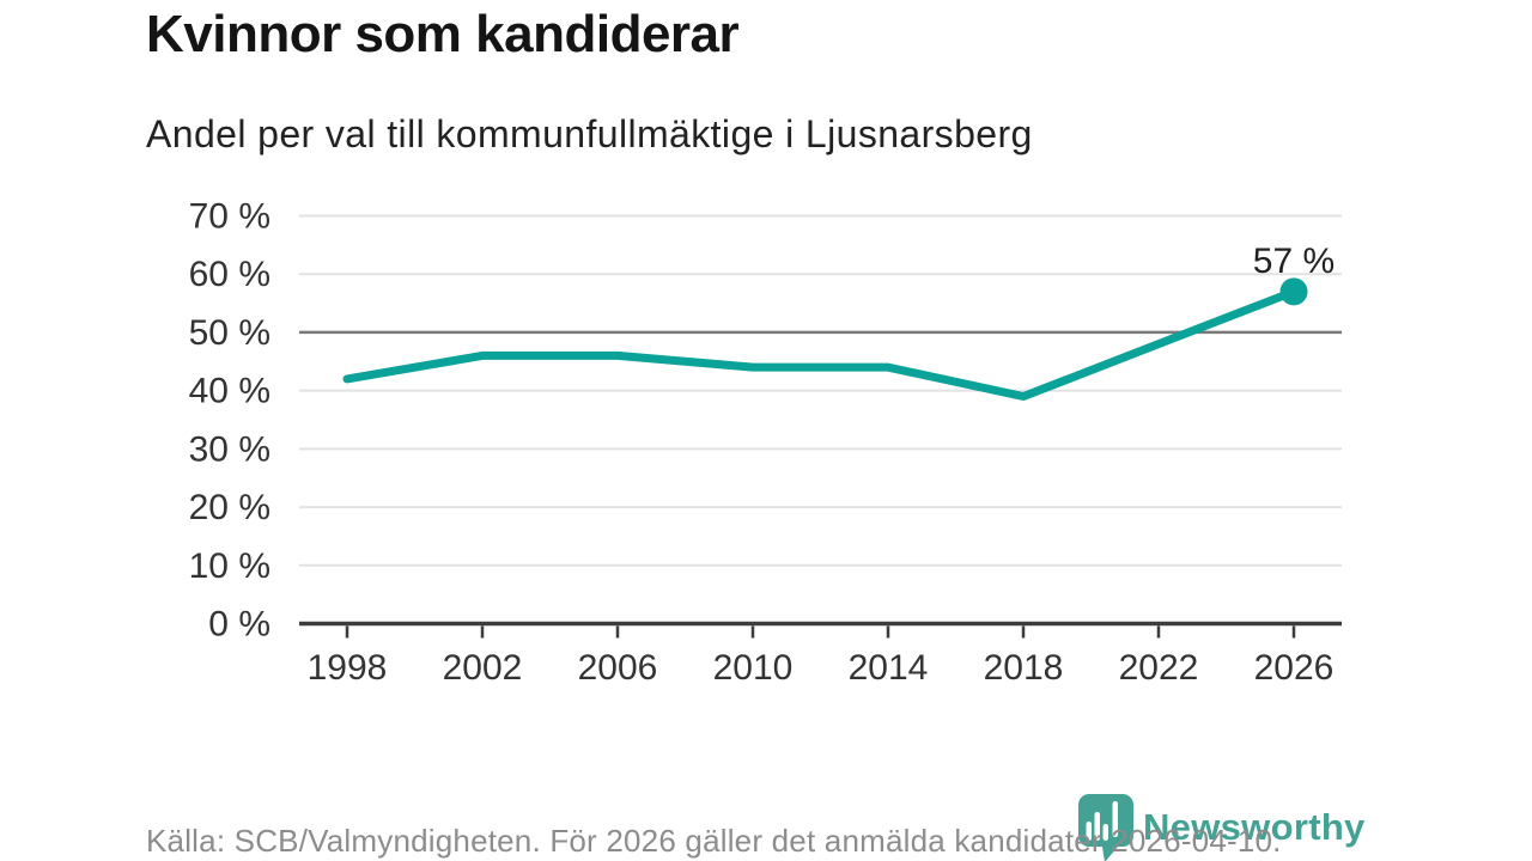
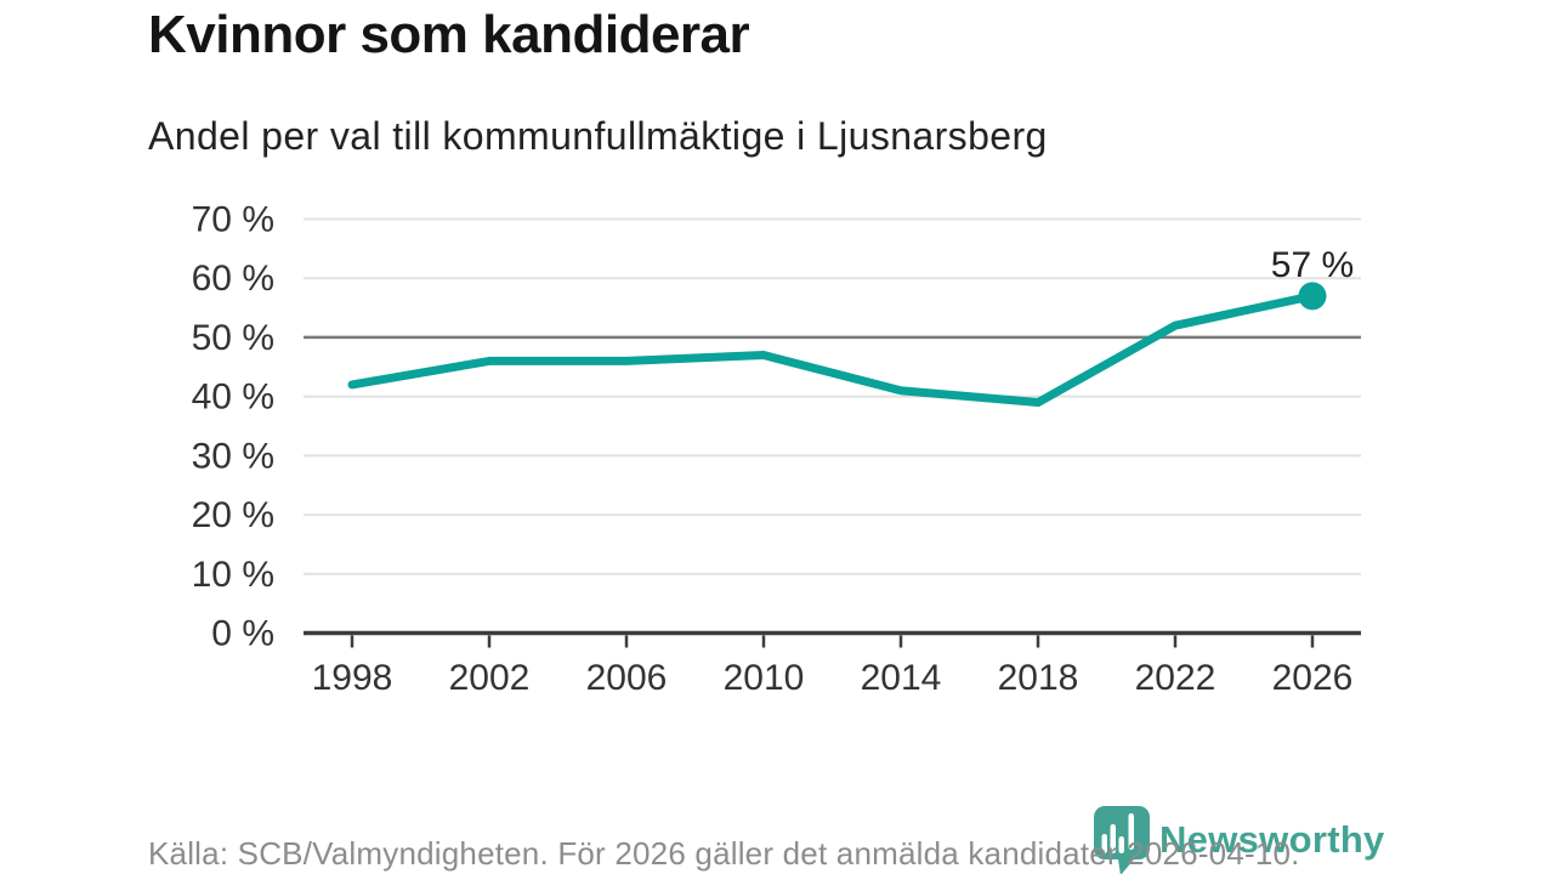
2010: 44% -> 47%
2014: 44% -> 41%
2022: 48% -> 52%
